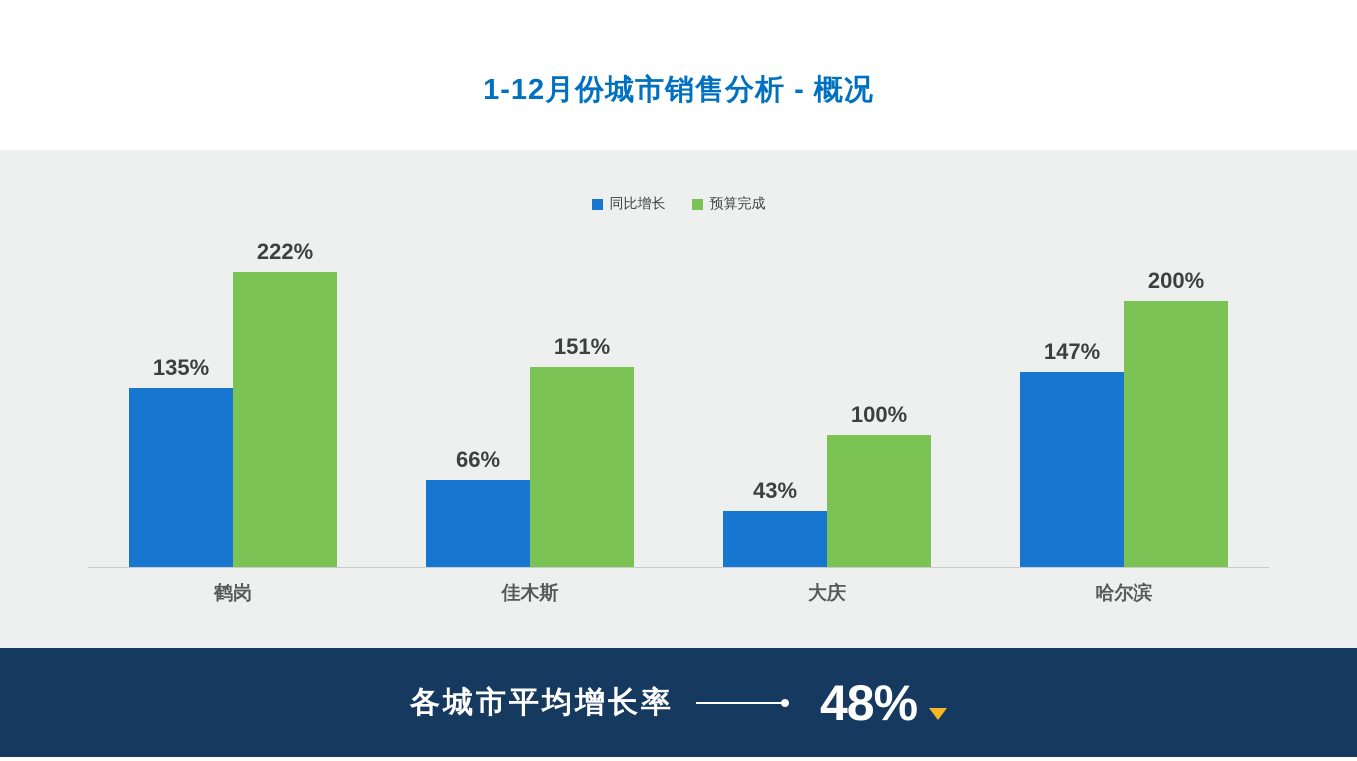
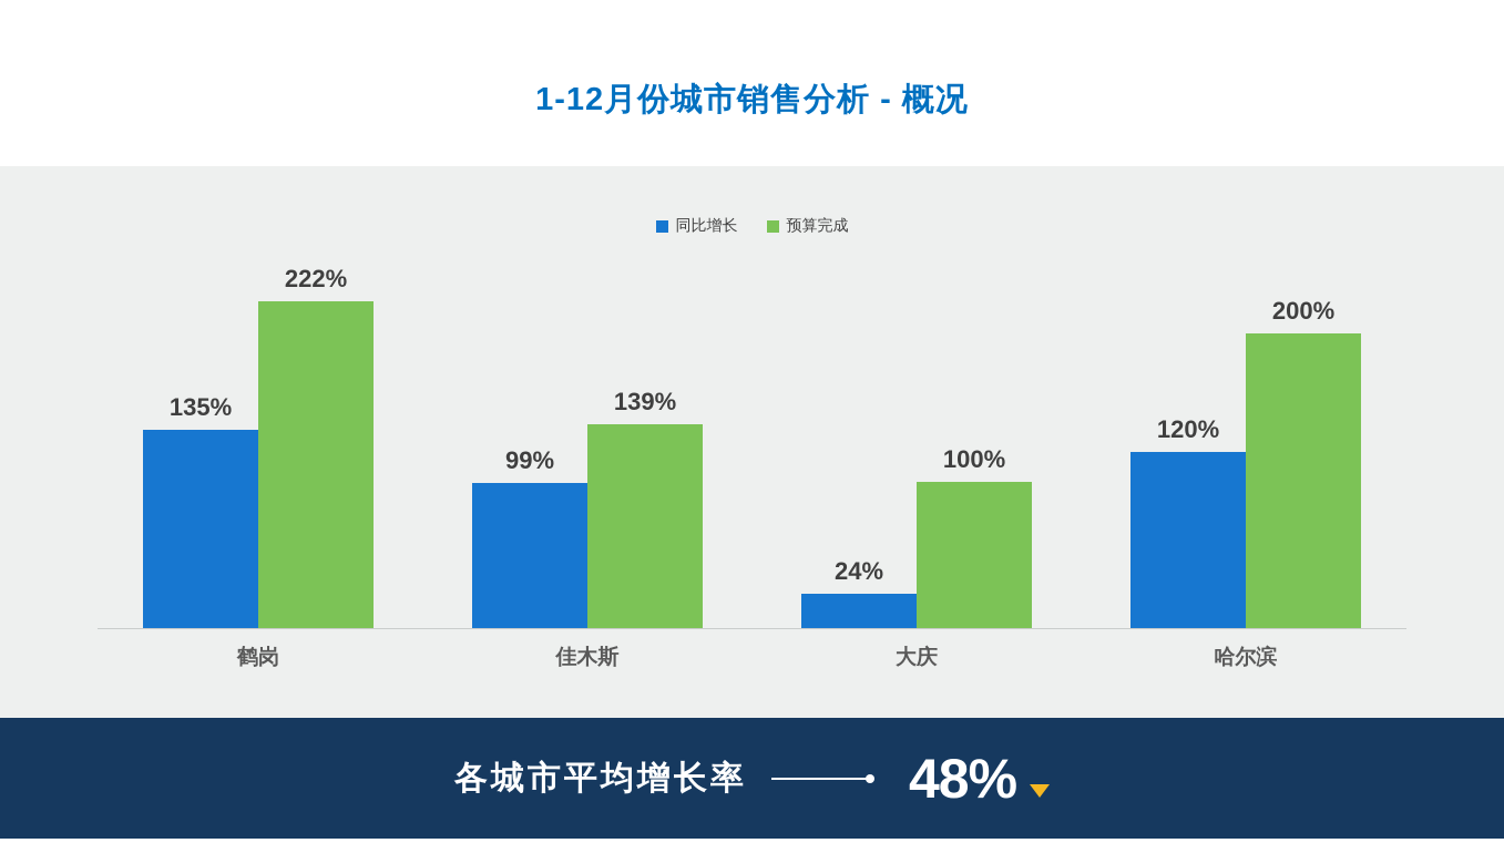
同比增长/佳木斯: 66% -> 99%
预算完成/佳木斯: 151% -> 139%
同比增长/大庆: 43% -> 24%
同比增长/哈尔滨: 147% -> 120%
